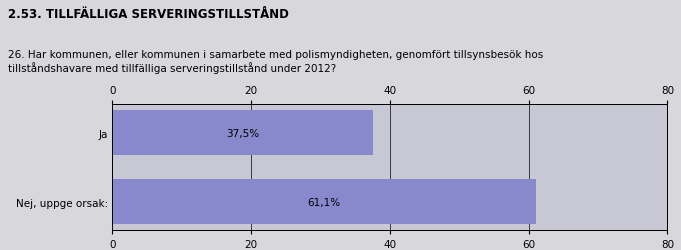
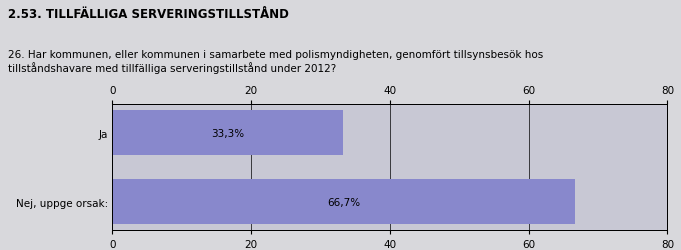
Ja: 37,5% -> 33,3%
Nej, uppge orsak:: 61,1% -> 66,7%
